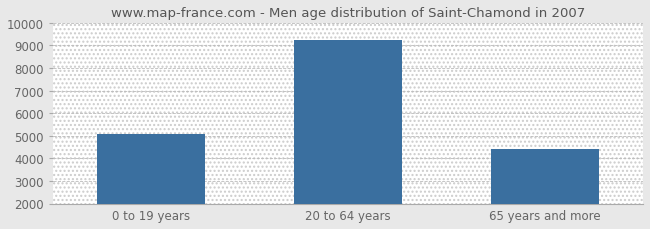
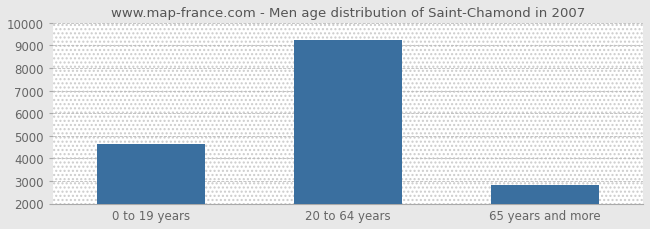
0 to 19 years: 5100 -> 4650
65 years and more: 4400 -> 2800
